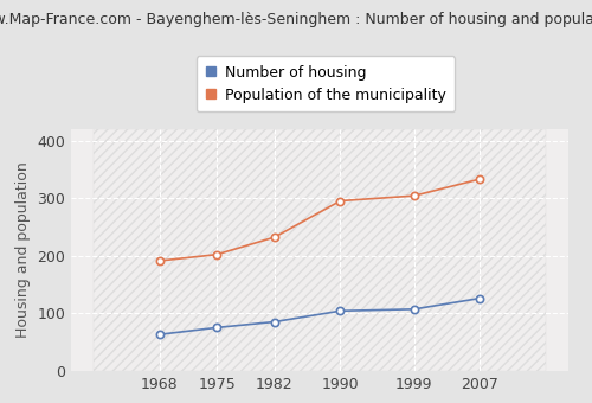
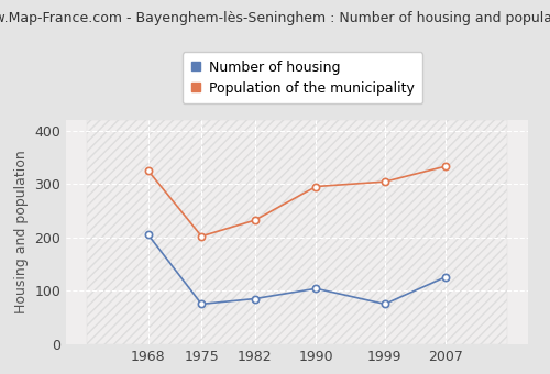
Number of housing/1968: 63 -> 205
Population of the municipality/1968: 191 -> 325
Number of housing/1999: 107 -> 75
